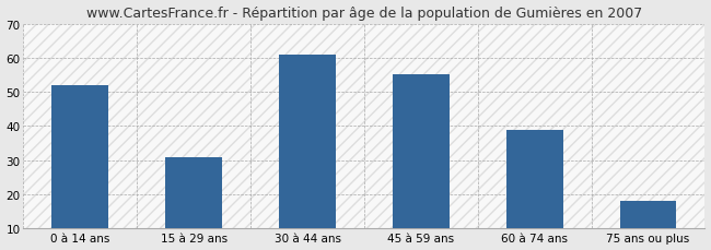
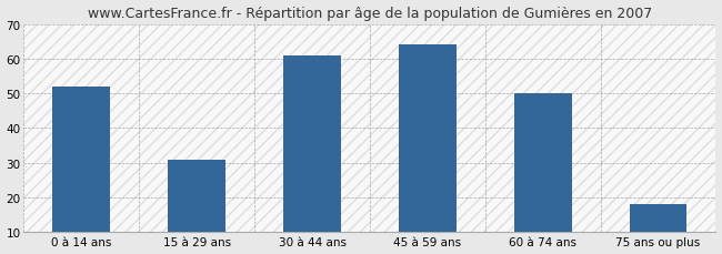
45 à 59 ans: 55 -> 64
60 à 74 ans: 39 -> 50
